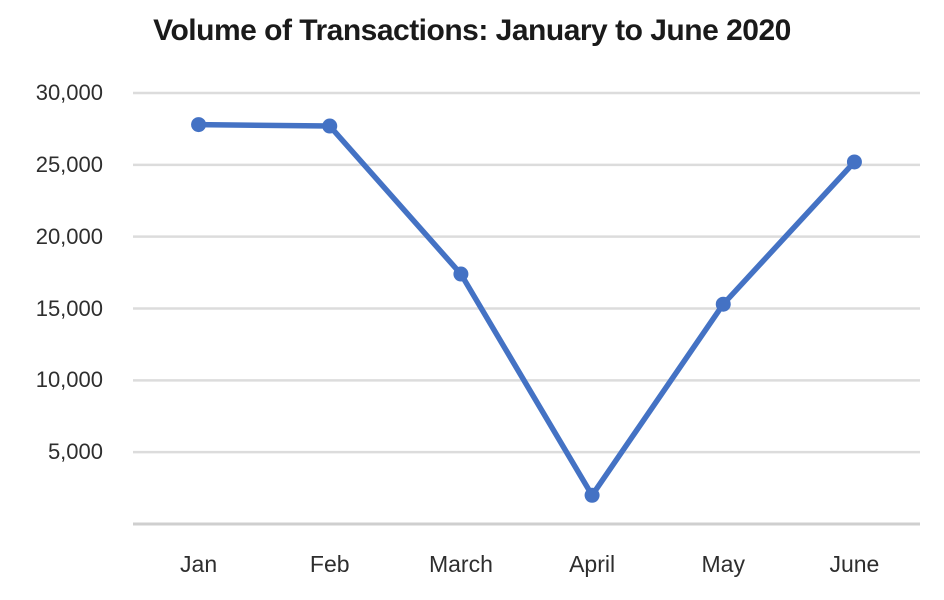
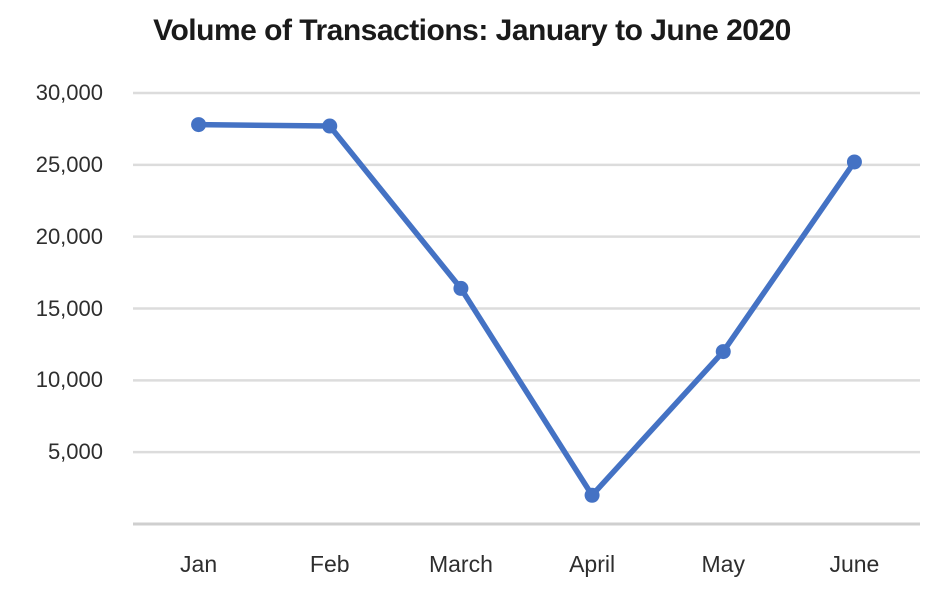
March: 17400 -> 16400
May: 15300 -> 12000
